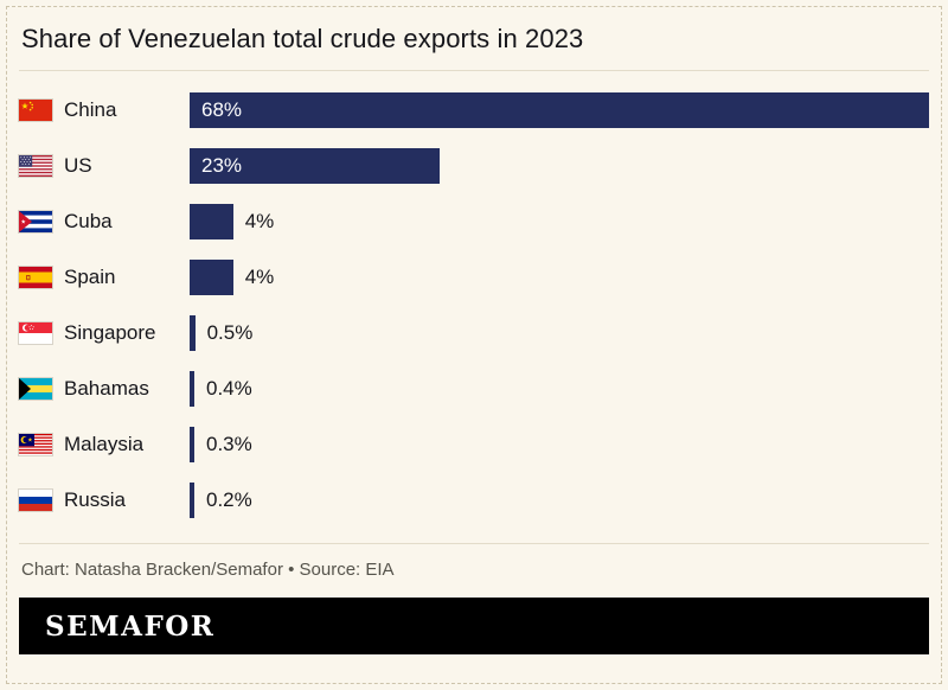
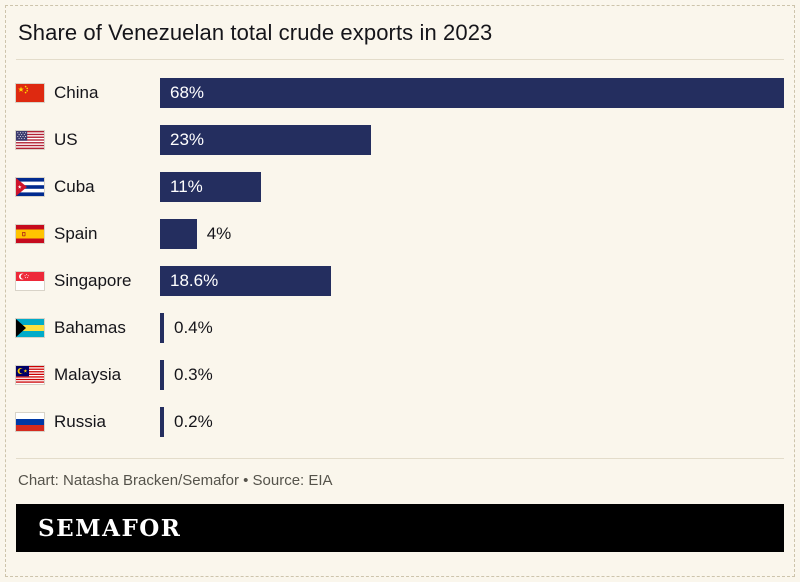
Cuba: 4% -> 11%
Singapore: 0.5% -> 18.6%
